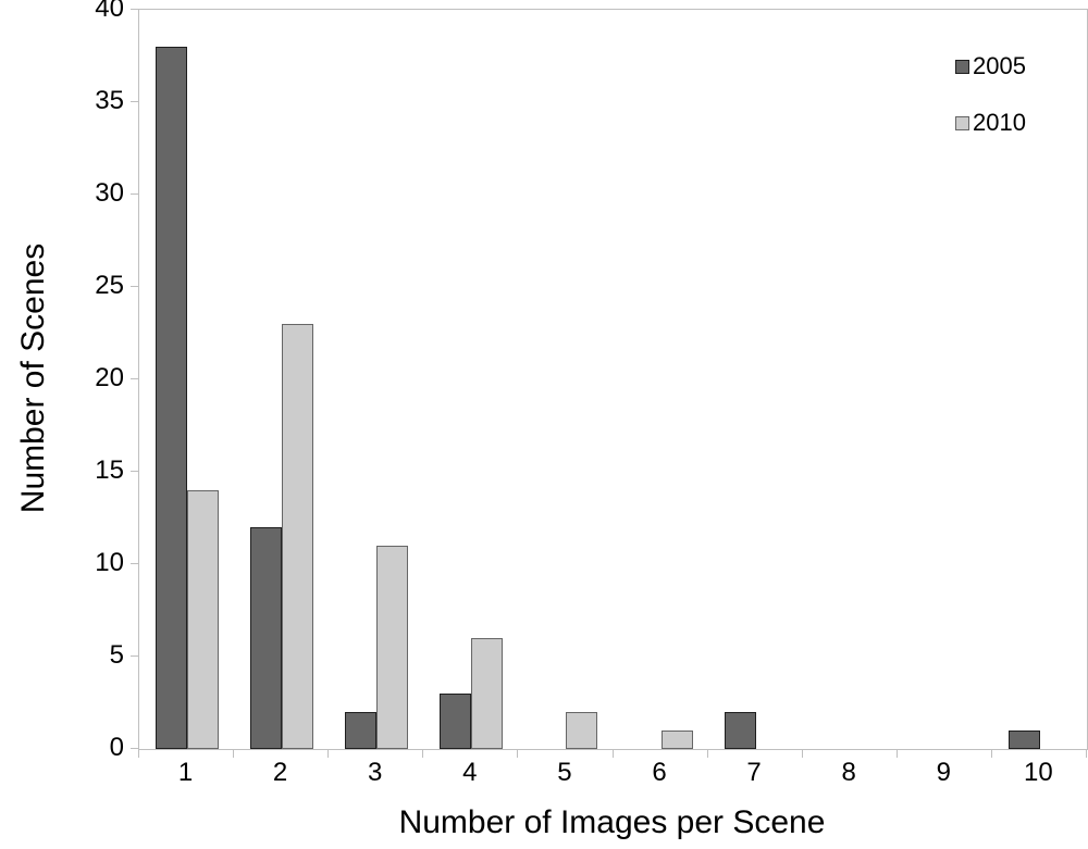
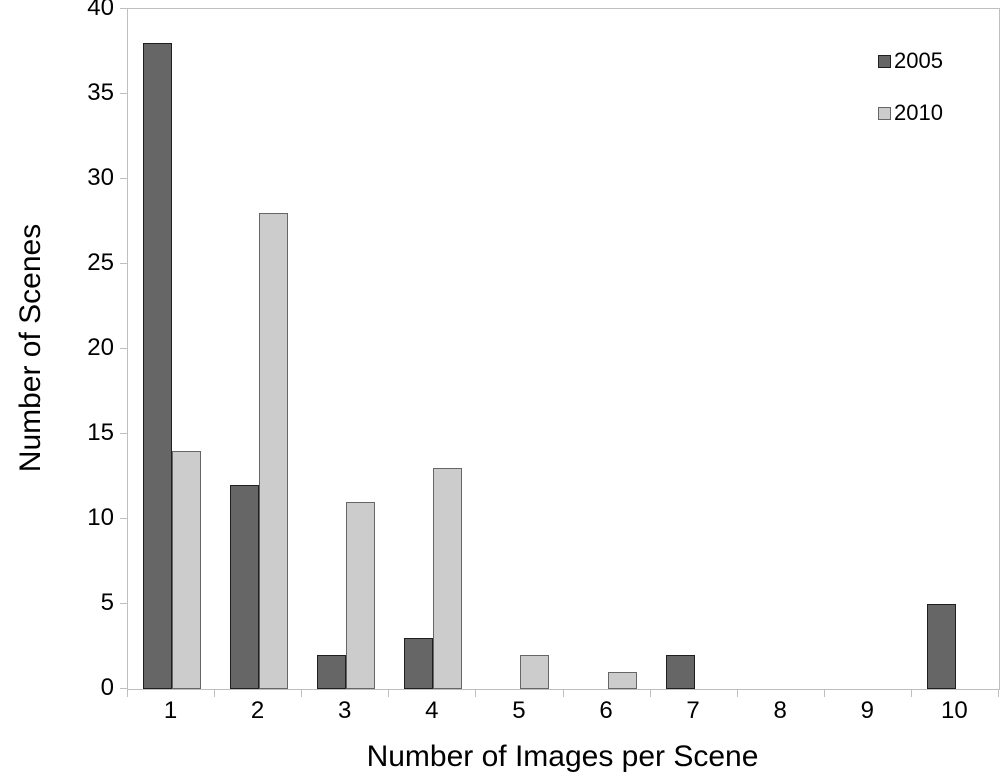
2010/2: 23 -> 28
2010/4: 6 -> 13
2005/10: 1 -> 5
